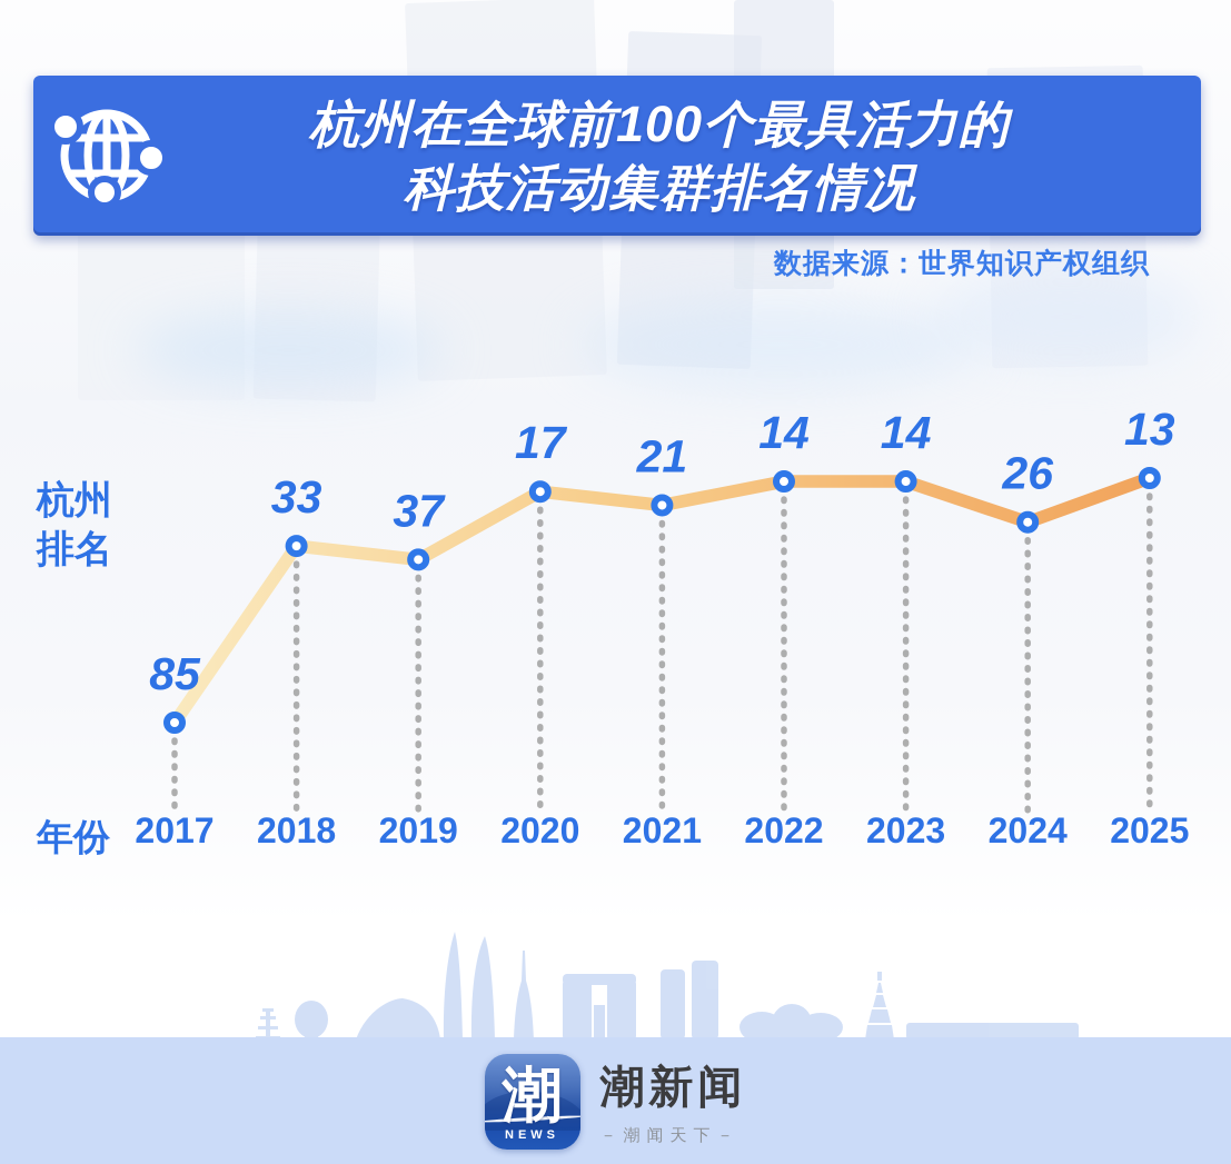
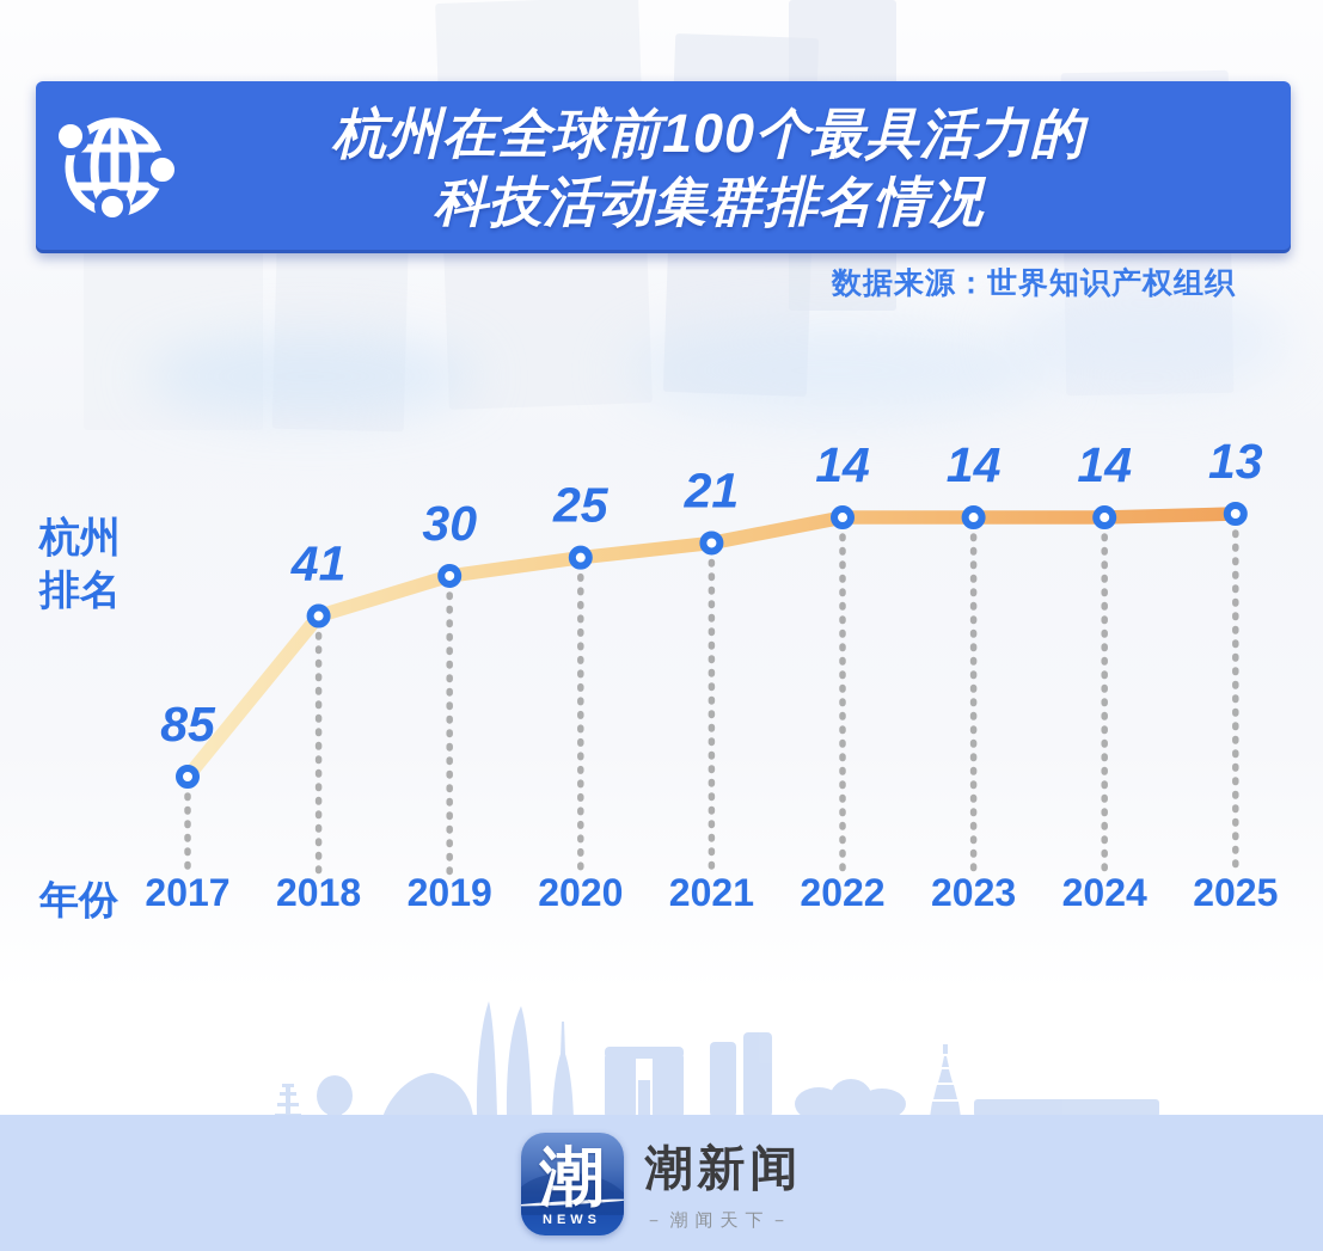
2018: 33 -> 41
2019: 37 -> 30
2020: 17 -> 25
2024: 26 -> 14
